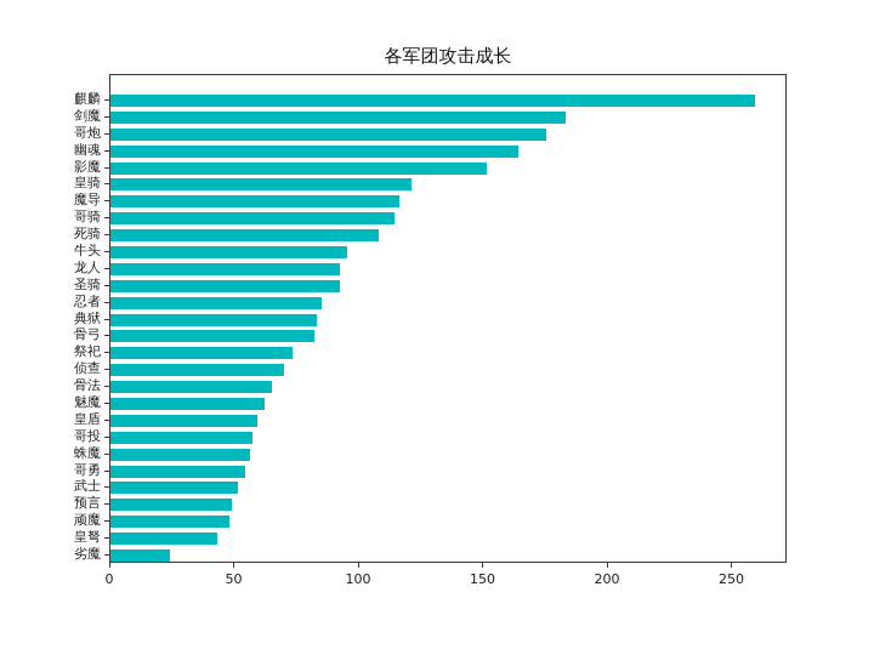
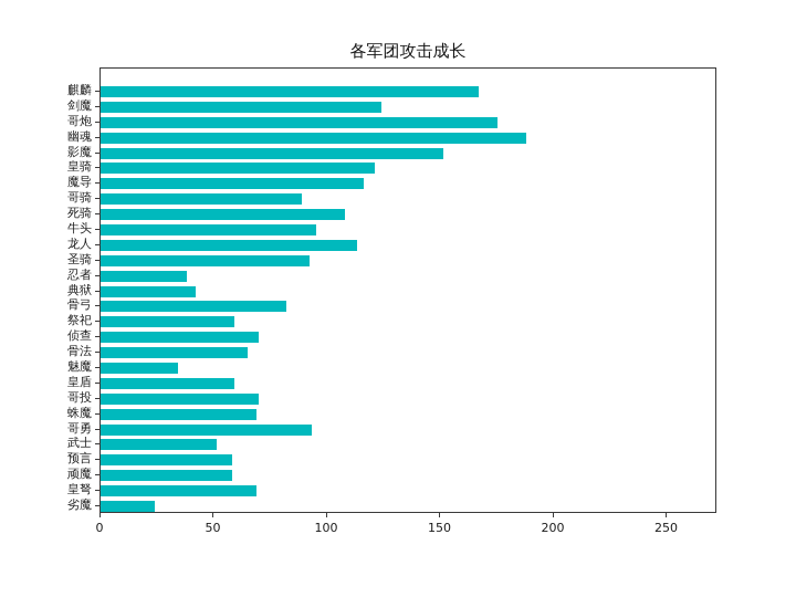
麒麟: 259 -> 167
剑魔: 183 -> 124
幽魂: 164 -> 188
哥骑: 114 -> 89
龙人: 92 -> 113
忍者: 85 -> 38
典狱: 83 -> 42
祭祀: 73 -> 59
魅魔: 62 -> 34
哥投: 57 -> 70
蛛魔: 56 -> 69
哥勇: 54 -> 93
预言: 49 -> 58
顽魔: 48 -> 58
皇弩: 43 -> 69
